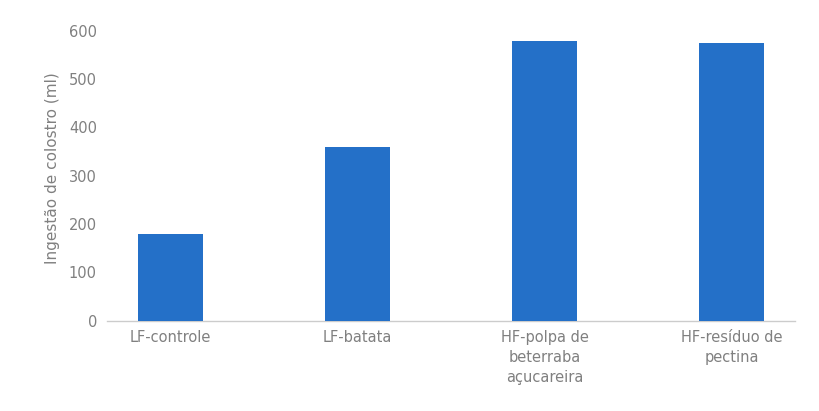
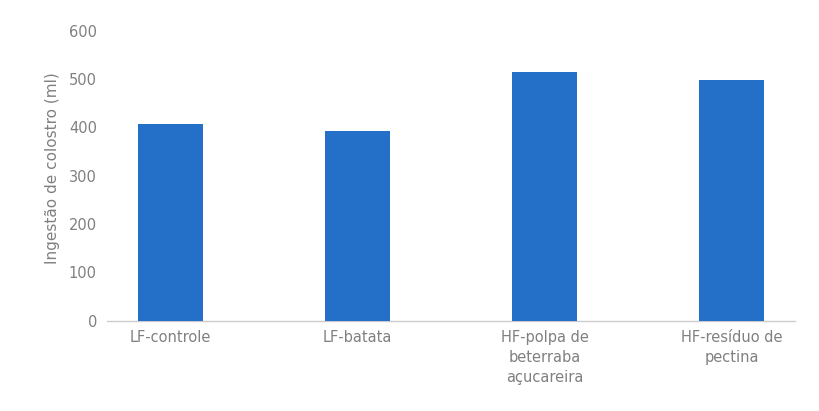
LF-controle: 180 -> 408
LF-batata: 360 -> 392
HF-polpa de beterraba açucareira: 580 -> 515
HF-resíduo de pectina: 575 -> 498
